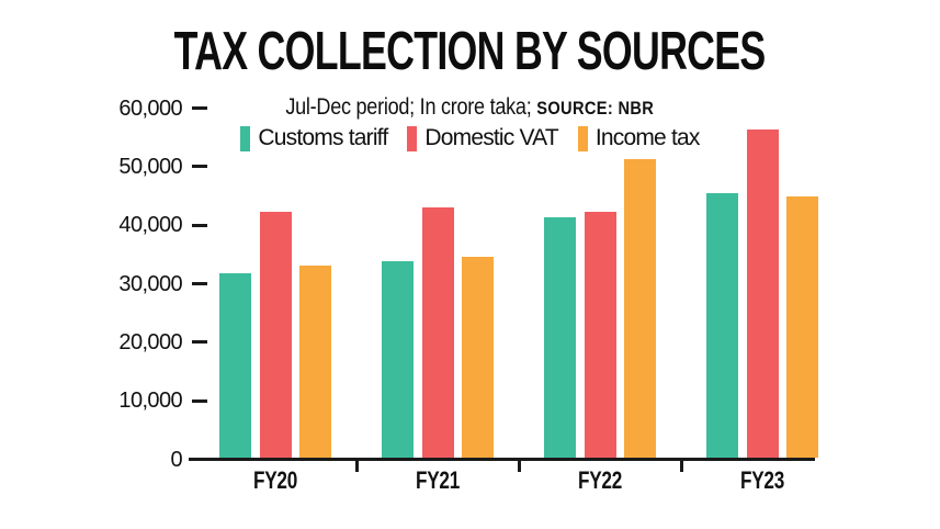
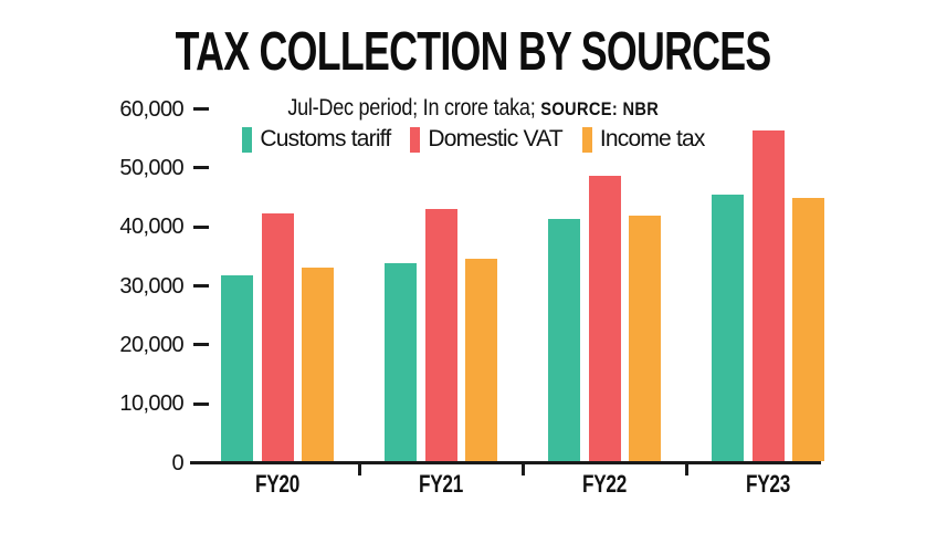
Domestic VAT/FY22: 42000 -> 48000
Income tax/FY22: 51000 -> 42000
